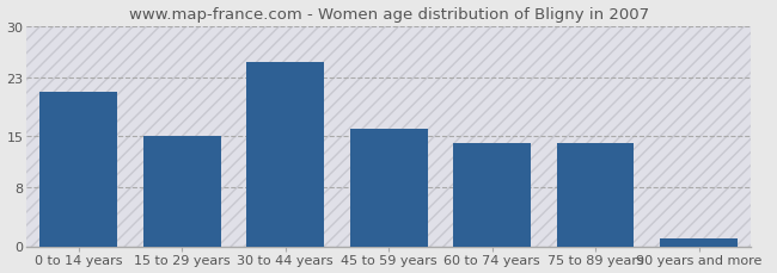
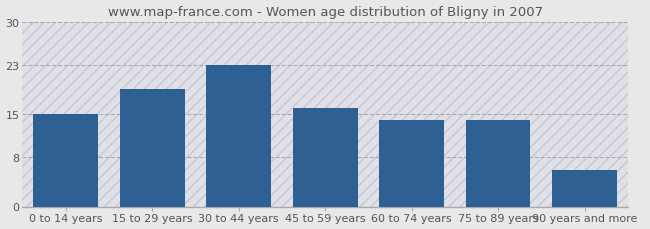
0 to 14 years: 21 -> 15
15 to 29 years: 15 -> 19
30 to 44 years: 25 -> 23
90 years and more: 1 -> 6
